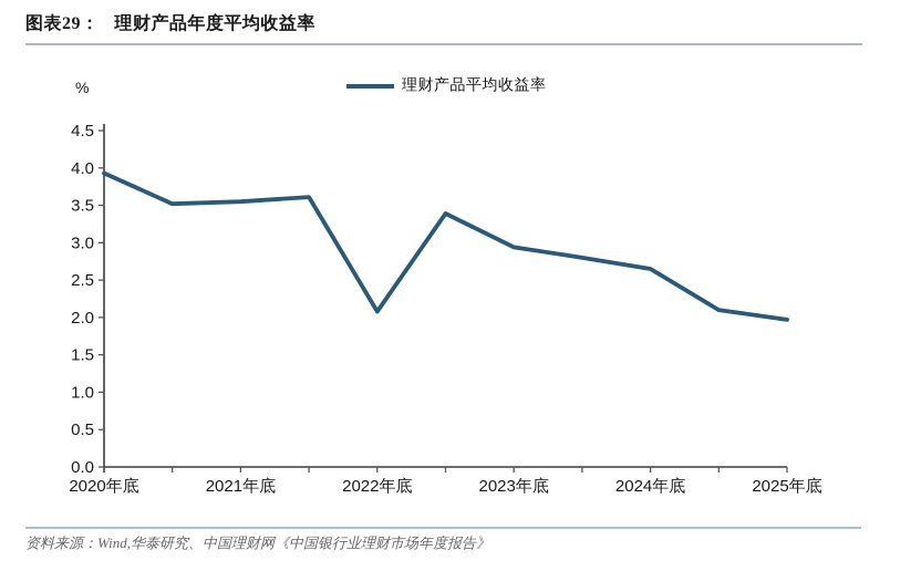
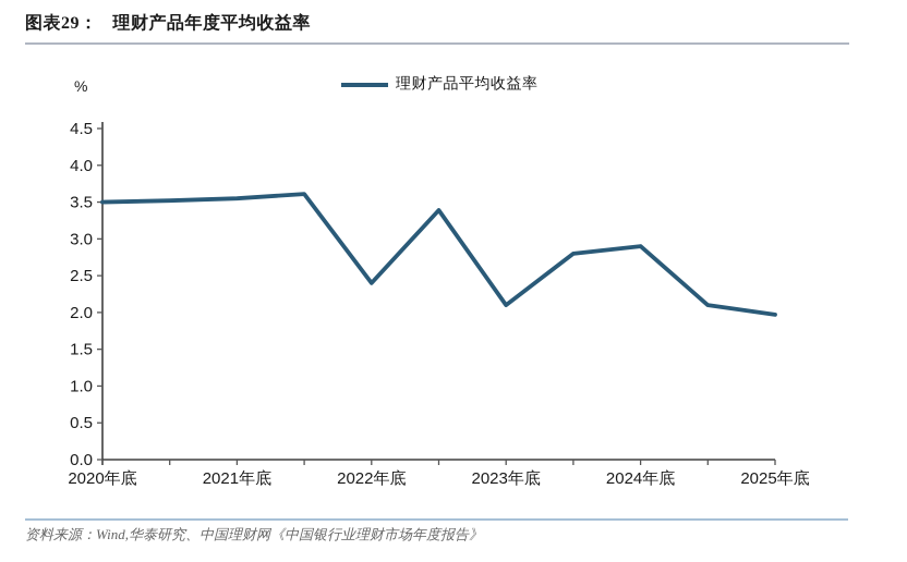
2020年底: 3.9 -> 3.5
2022年底: 2.1 -> 2.4
2023年底: 2.9 -> 2.1
2024年底: 2.6 -> 2.9
